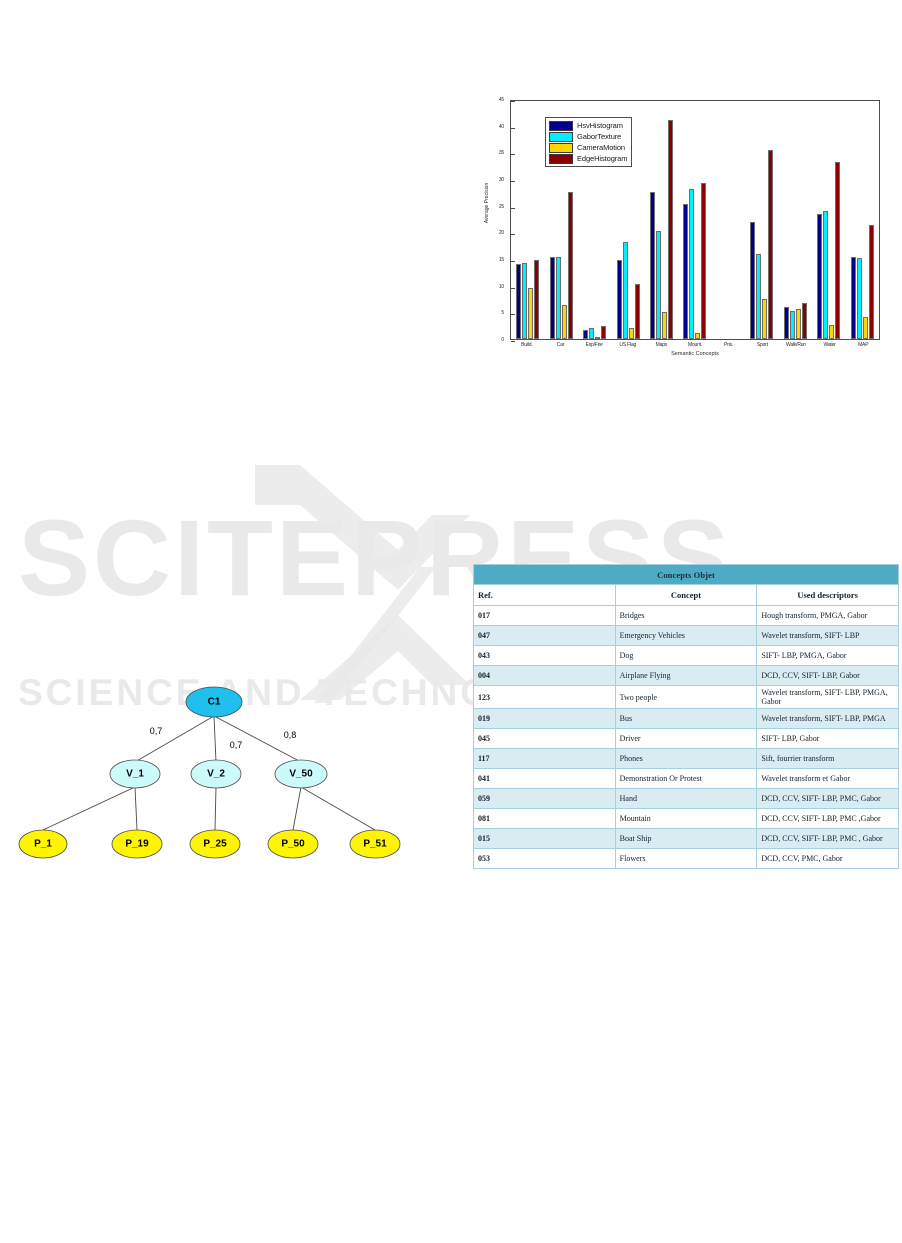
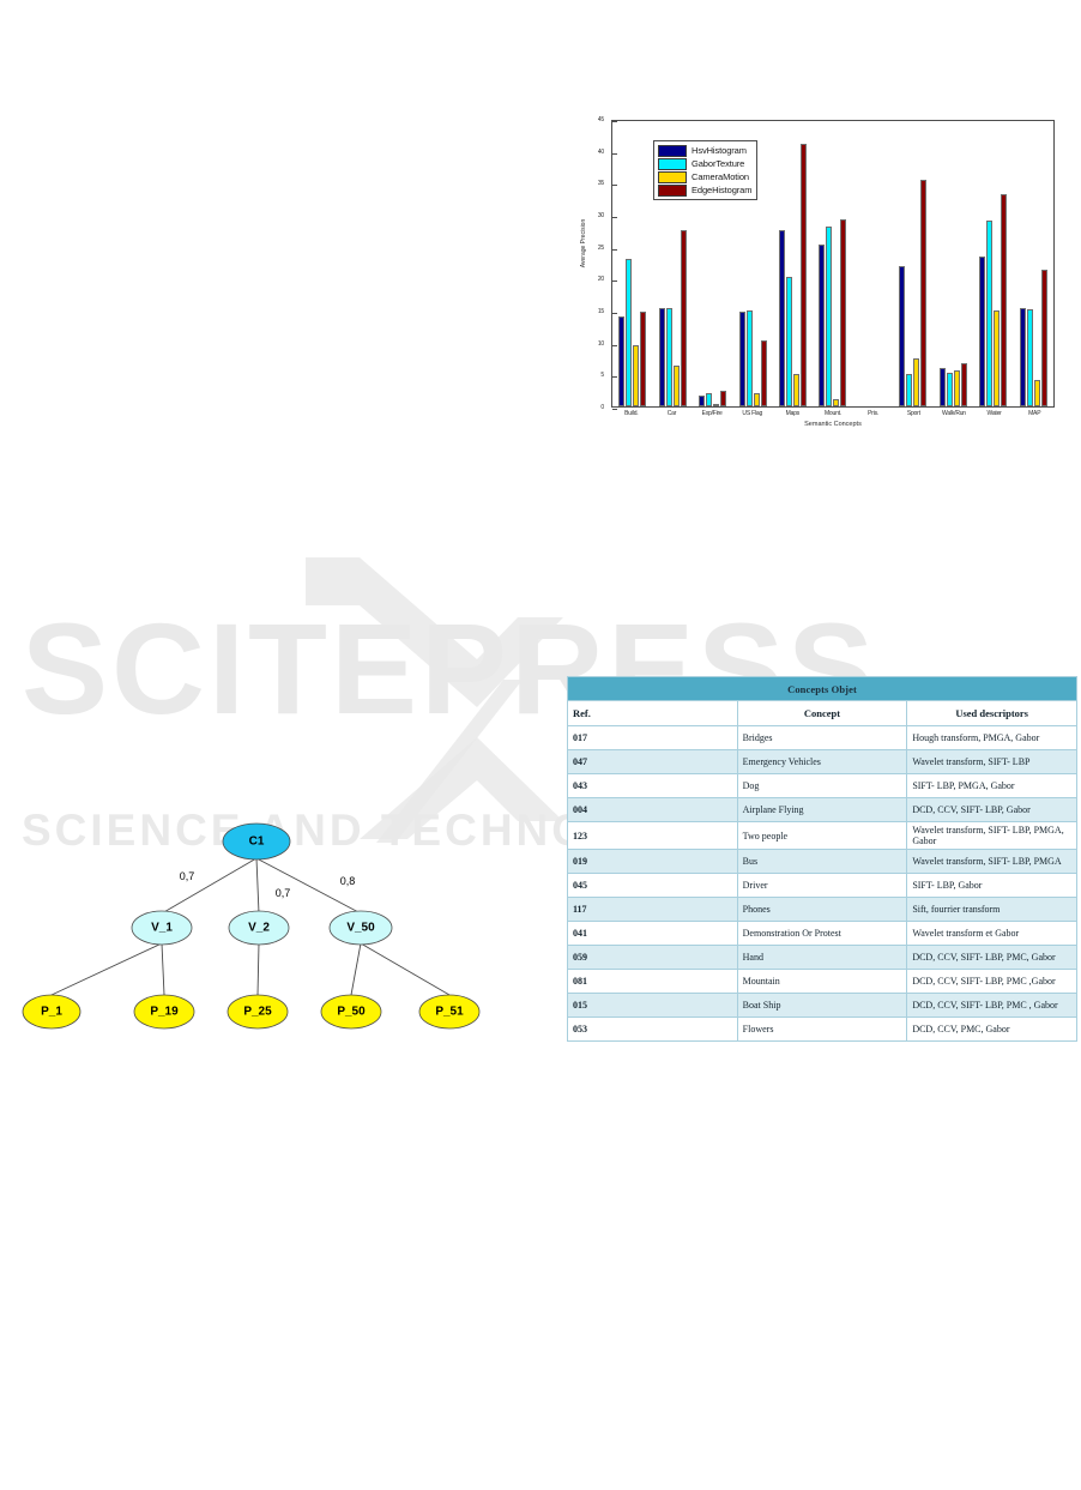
GaborTexture/Build.: 14 -> 23
GaborTexture/US Flag: 18 -> 15
GaborTexture/Sport: 16 -> 5
GaborTexture/Water: 24 -> 29
CameraMotion/Water: 3 -> 15
